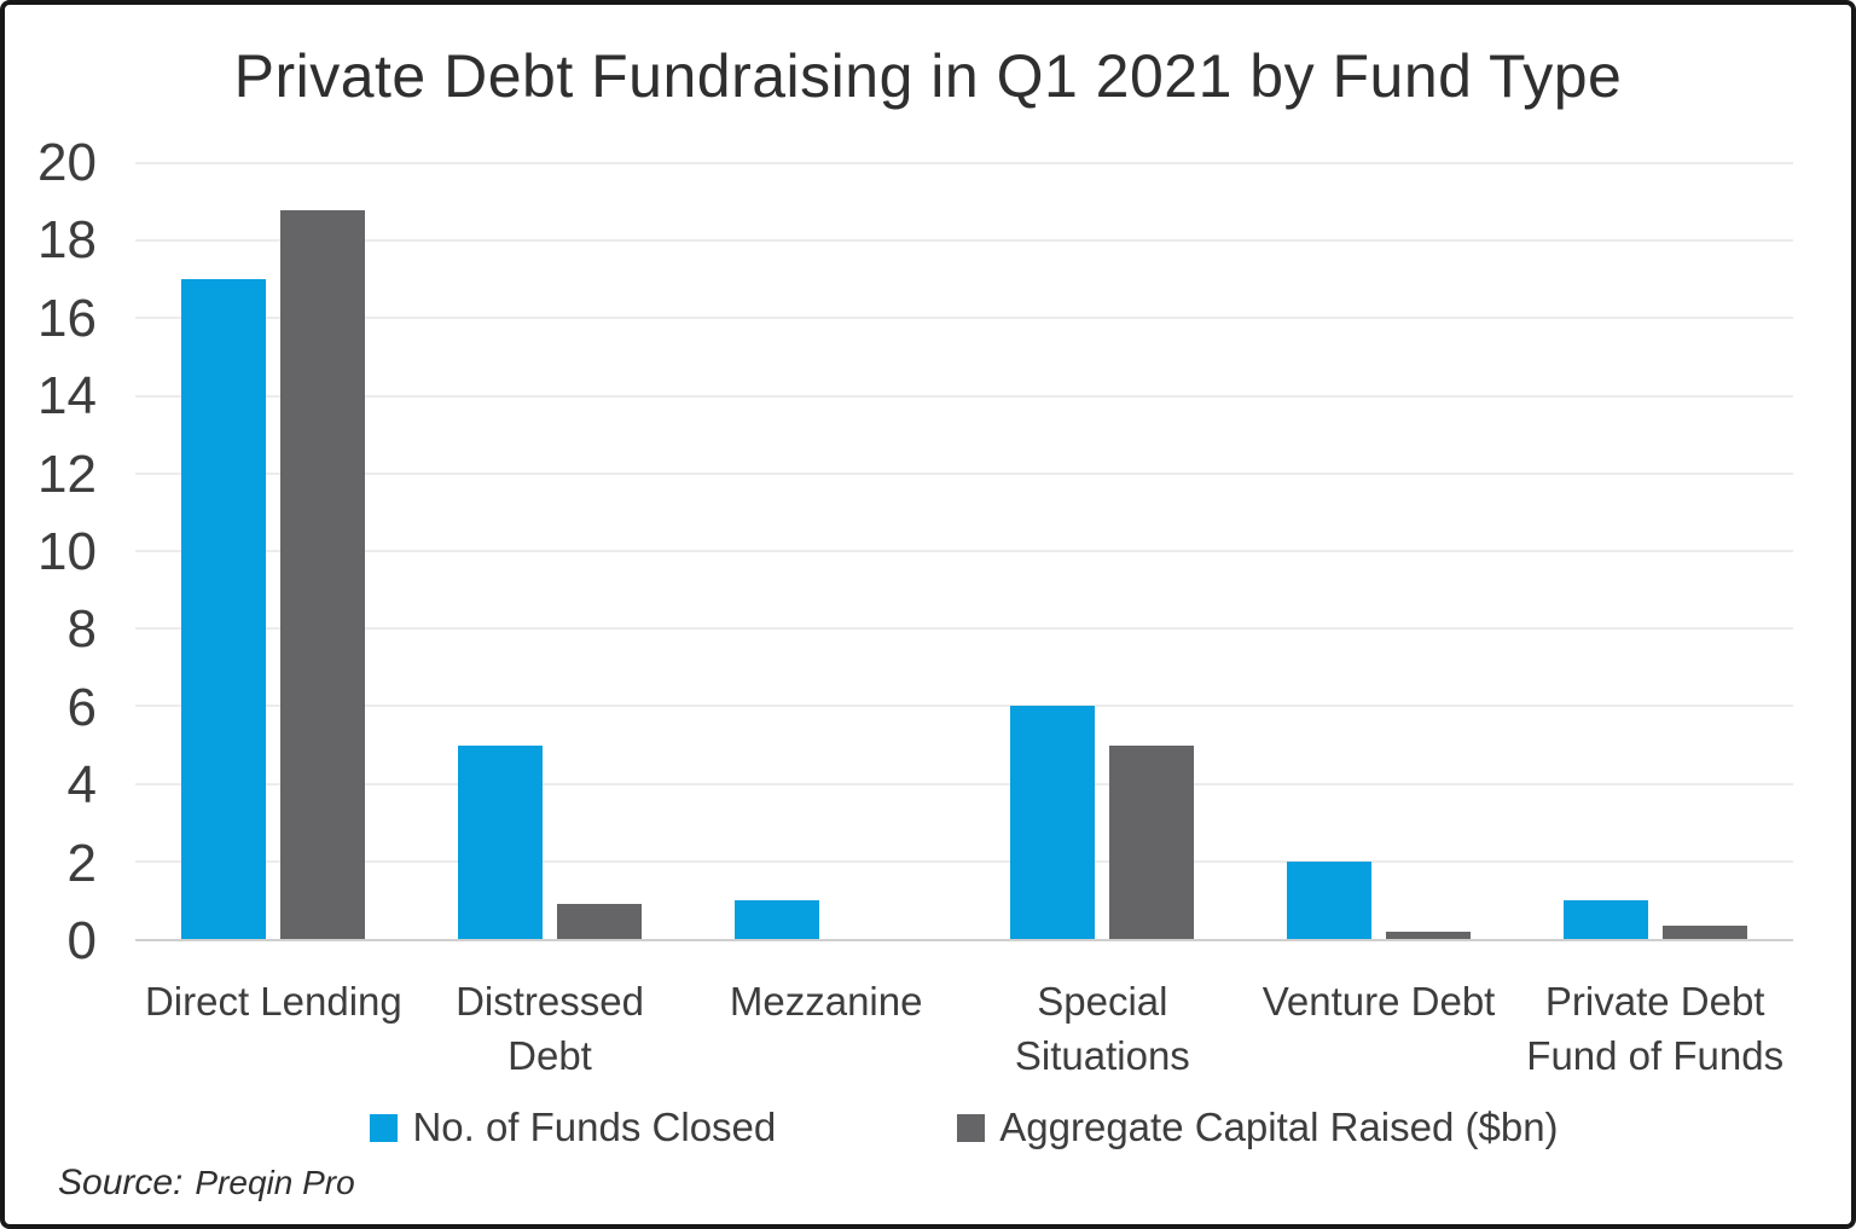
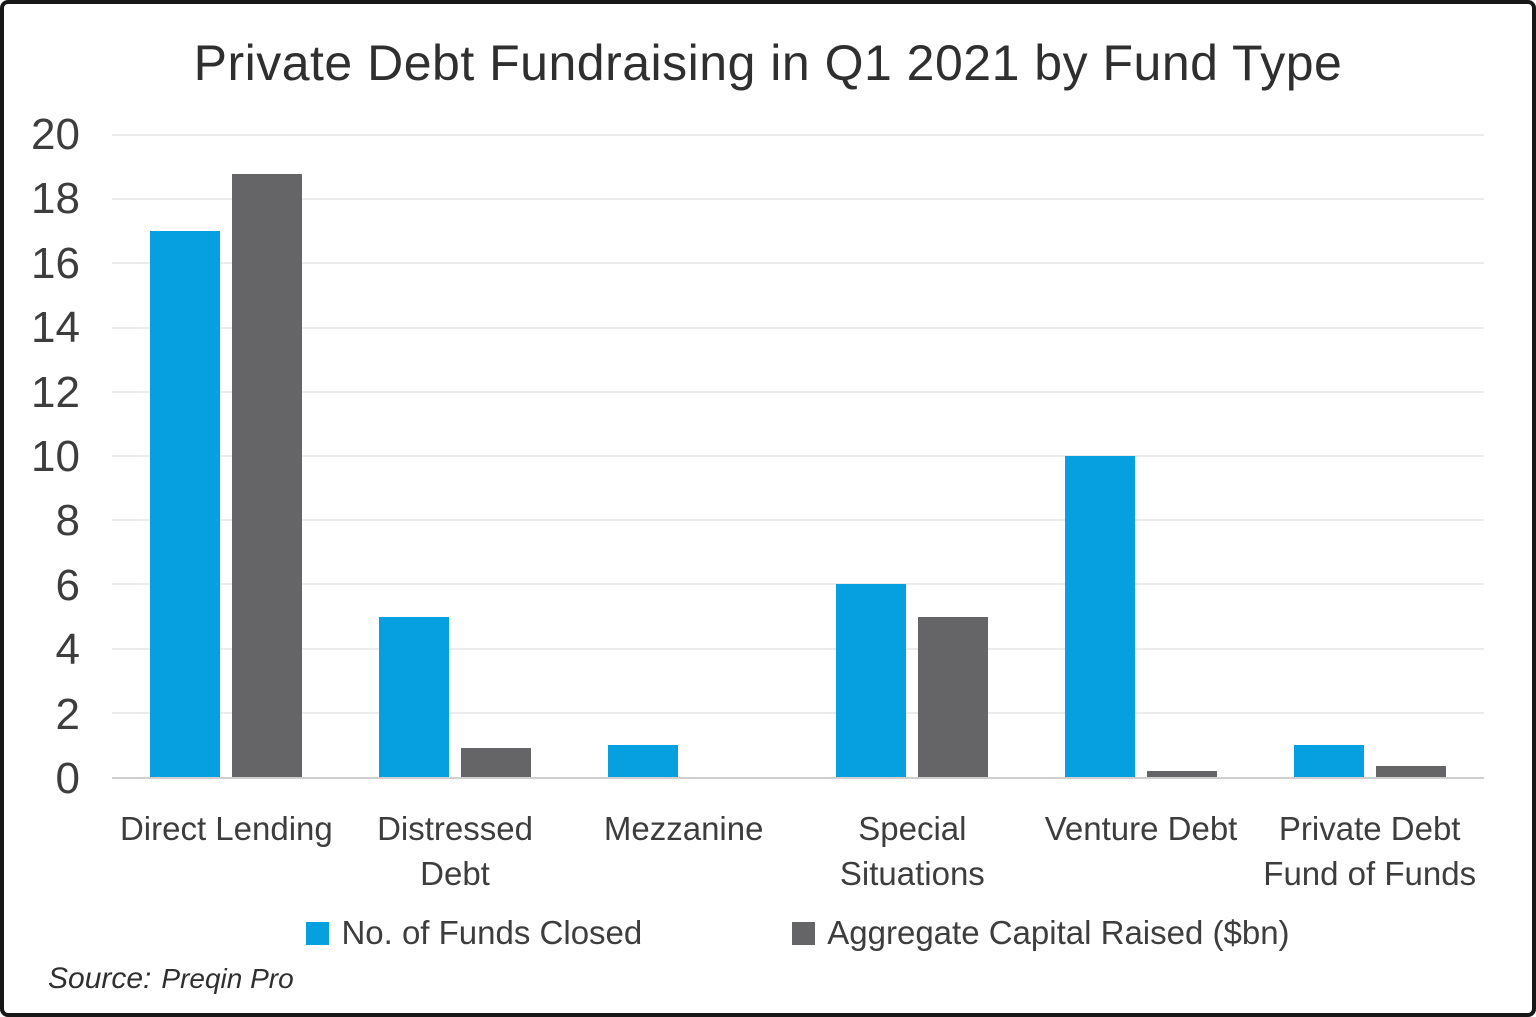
No. of Funds Closed/Venture Debt: 2 -> 10
